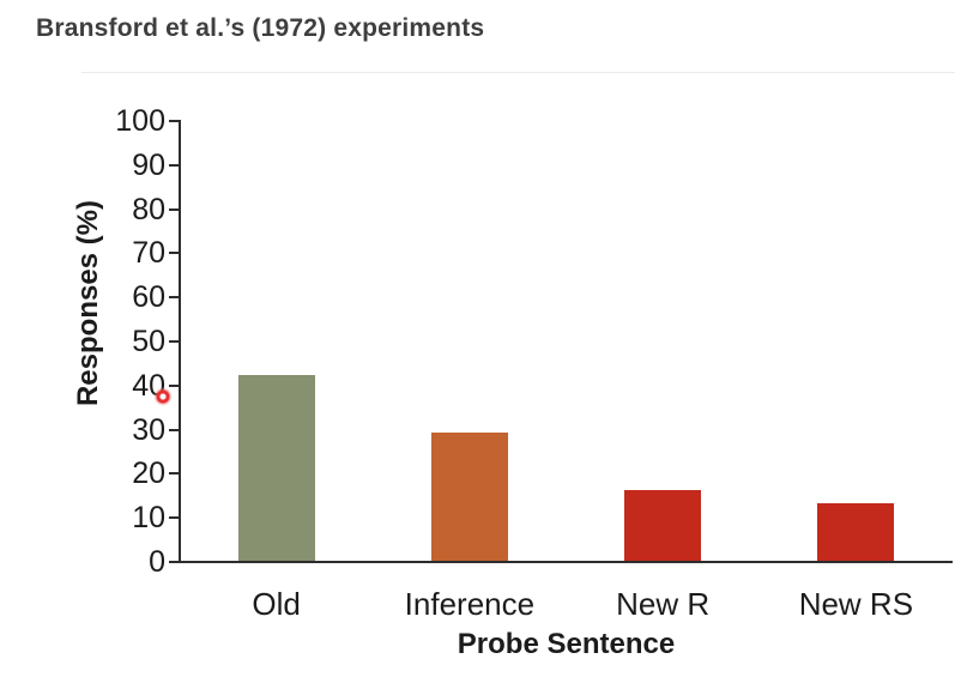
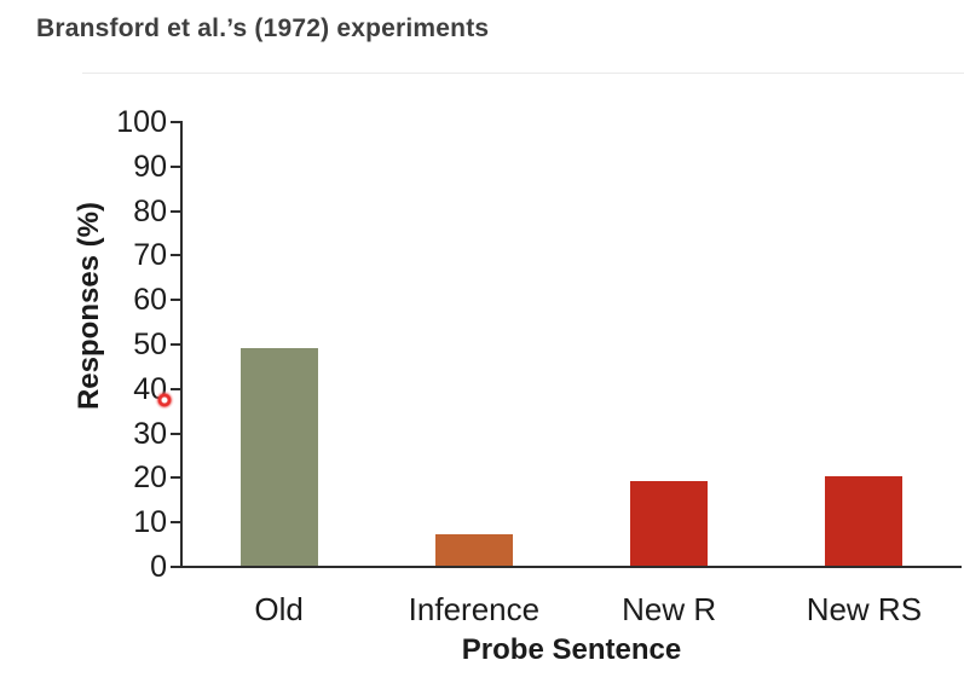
Old: 42 -> 49
Inference: 29 -> 7
New R: 16 -> 19
New RS: 13 -> 20
